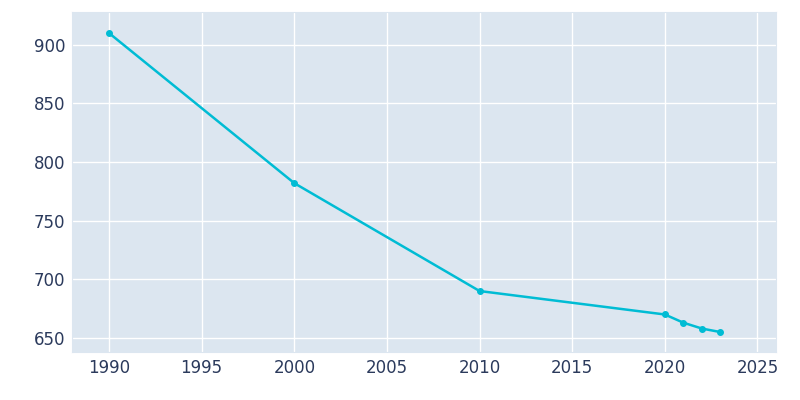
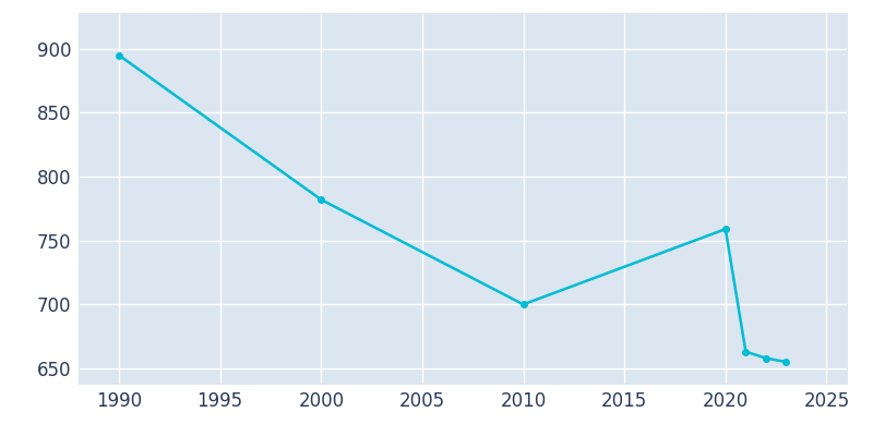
1990: 910 -> 895
2010: 690 -> 700
2020: 670 -> 759
